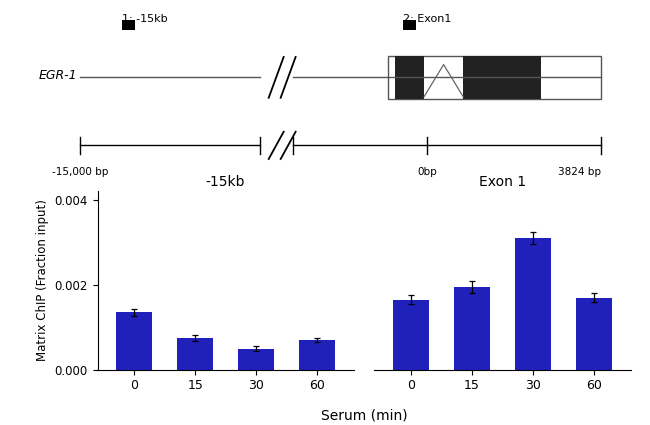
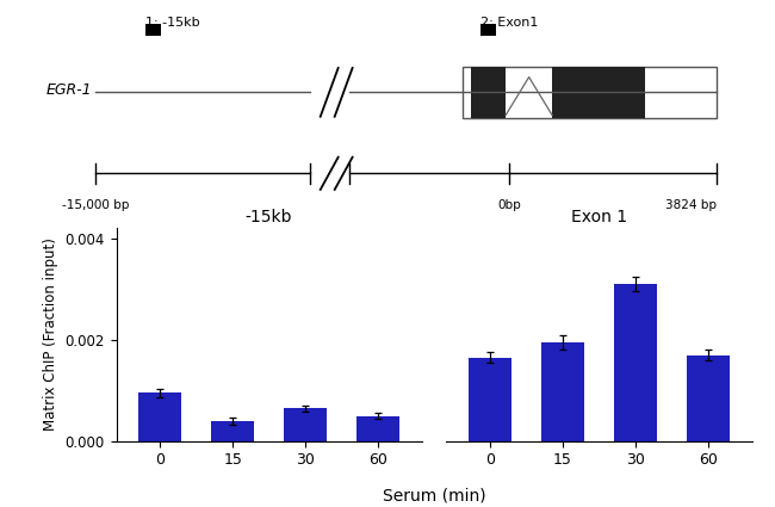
-15kb/0: 0.00135 -> 0.00095
-15kb/15: 0.00075 -> 0.00040
-15kb/30: 0.00050 -> 0.00065
-15kb/60: 0.00070 -> 0.00050
